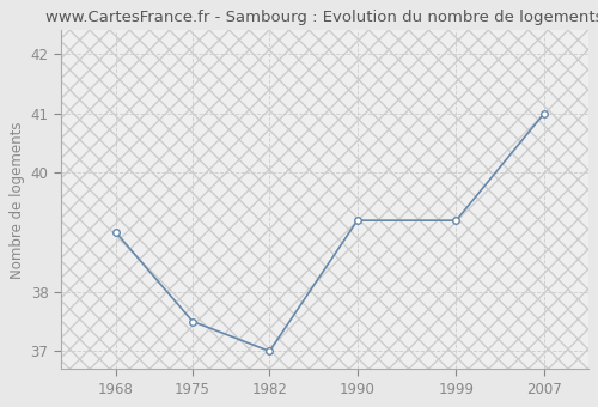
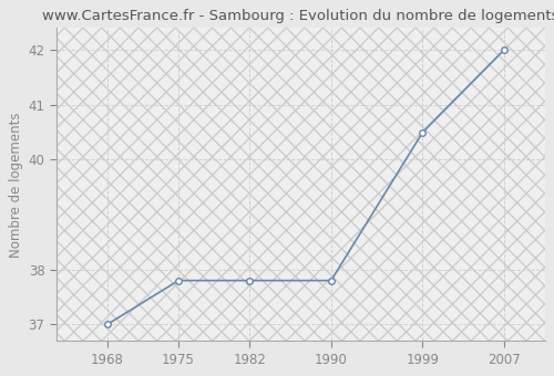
1968: 39.0 -> 37.0
1975: 37.5 -> 37.8
1982: 37.0 -> 37.8
1990: 39.2 -> 37.8
1999: 39.2 -> 40.5
2007: 41.0 -> 42.0
